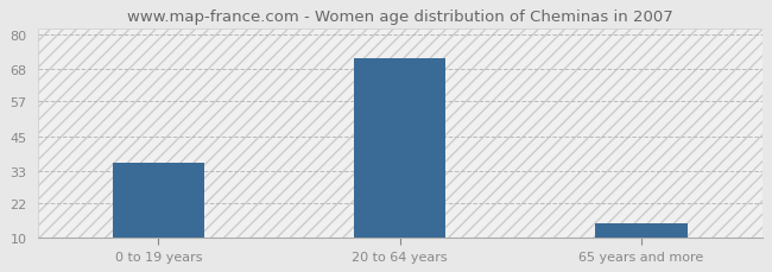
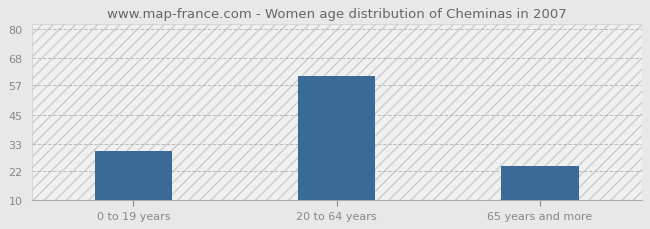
0 to 19 years: 36 -> 30
20 to 64 years: 72 -> 61
65 years and more: 15 -> 24
